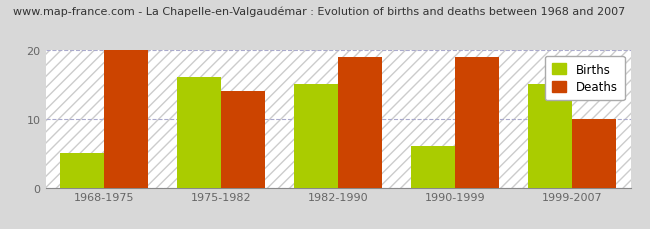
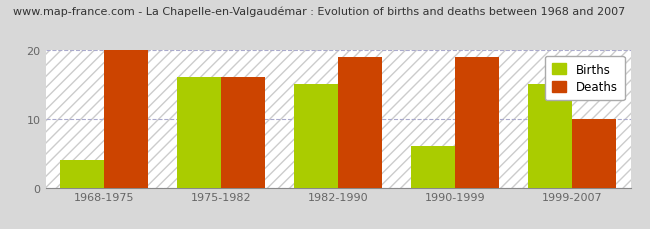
Births/1968-1975: 5 -> 4
Deaths/1975-1982: 14 -> 16
